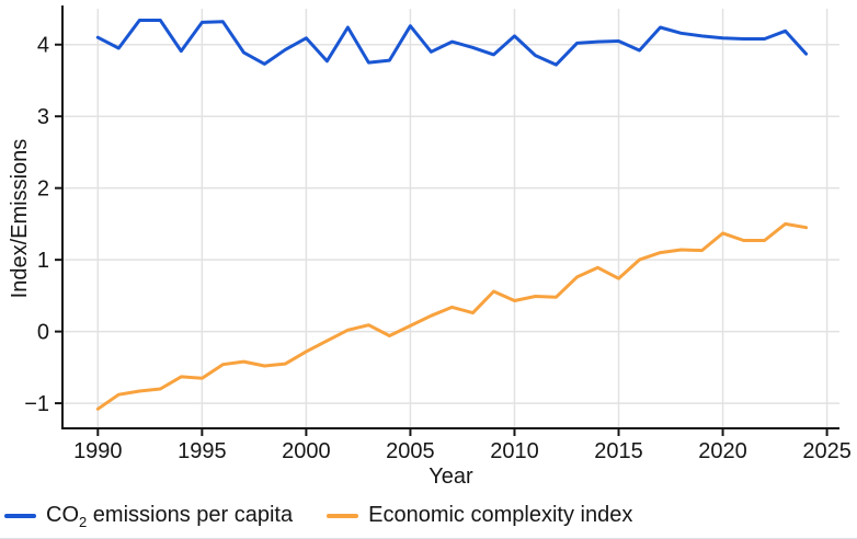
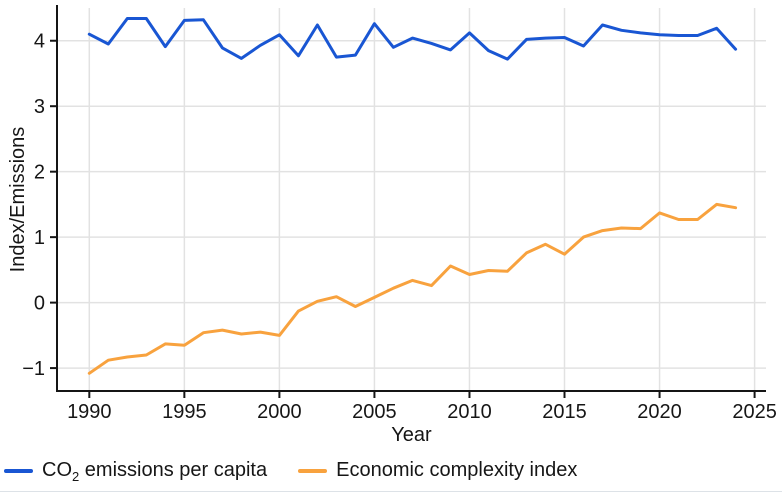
Economic complexity index/2000: -0.3 -> -0.5
